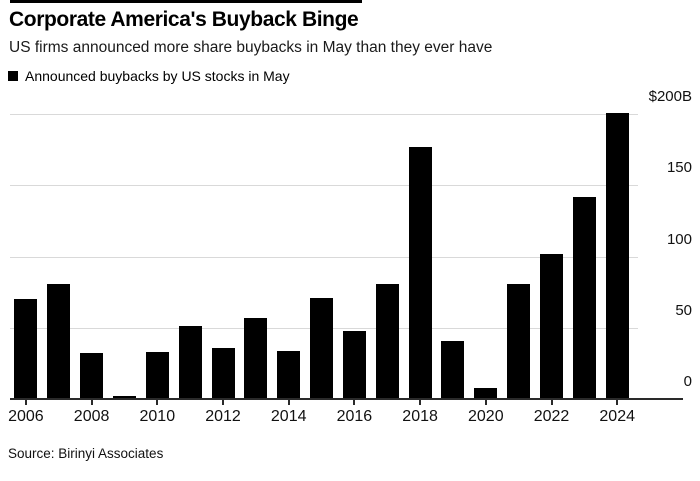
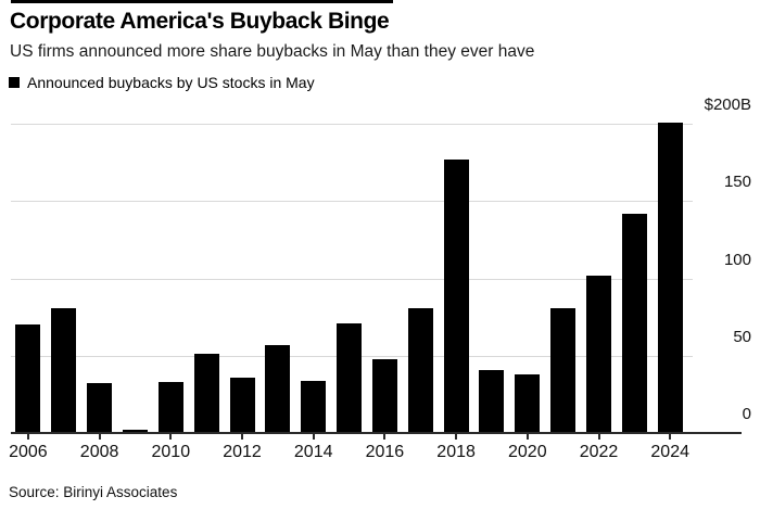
2020: $8B -> $38B
